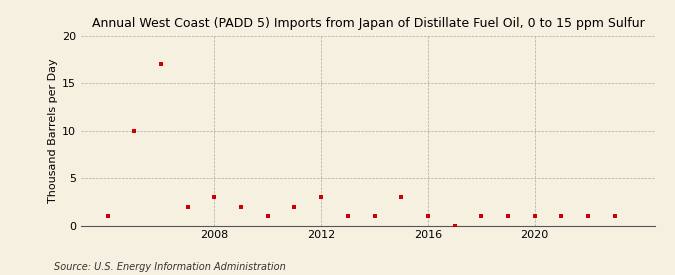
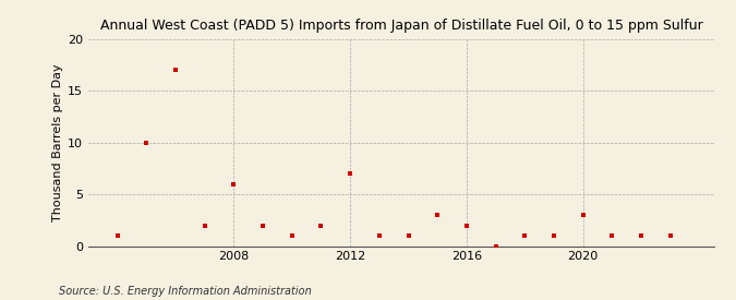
2008: 3 -> 6
2012: 3 -> 7
2016: 1 -> 2
2020: 1 -> 3
